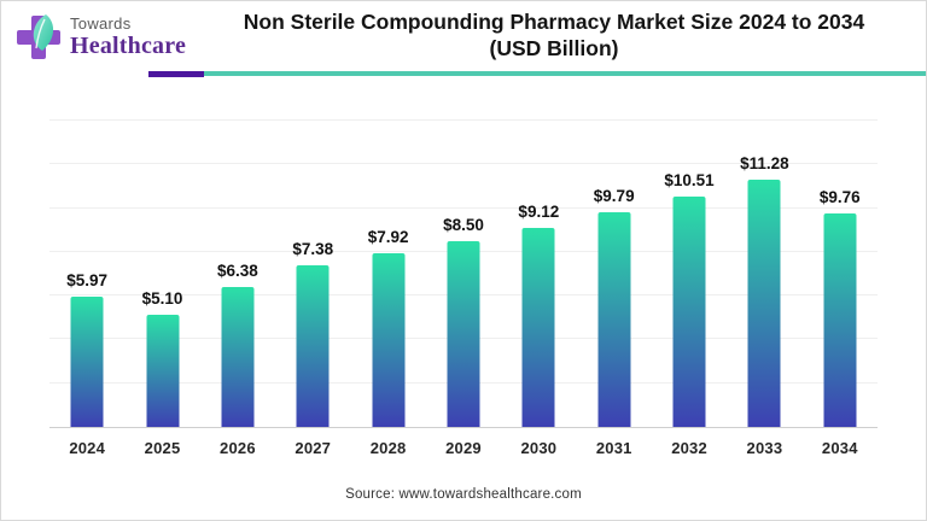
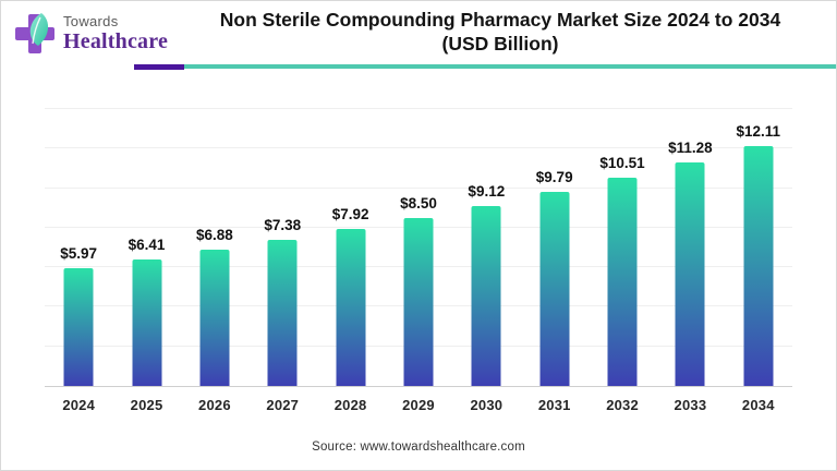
2025: $5.10 -> $6.41
2026: $6.38 -> $6.88
2034: $9.76 -> $12.11
